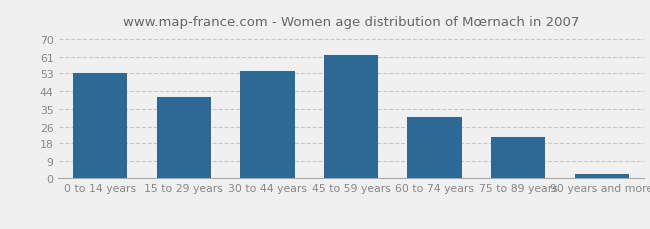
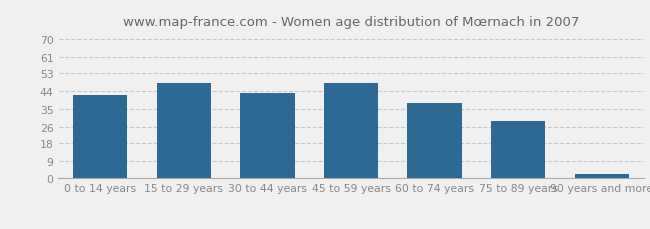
0 to 14 years: 53 -> 42
15 to 29 years: 41 -> 48
30 to 44 years: 54 -> 43
45 to 59 years: 62 -> 48
60 to 74 years: 31 -> 38
75 to 89 years: 21 -> 29
